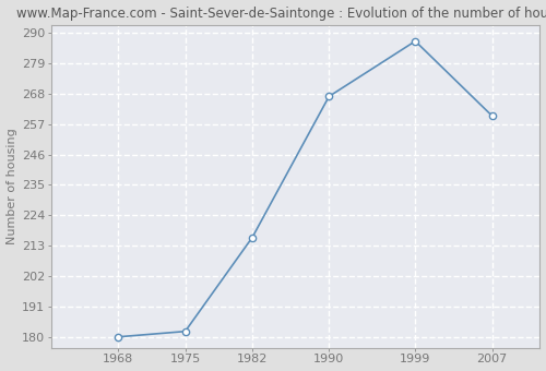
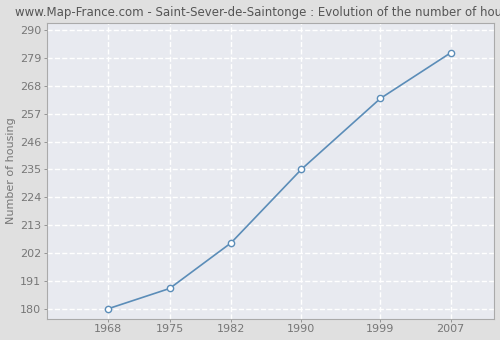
1975: 182 -> 188
1982: 216 -> 206
1990: 267 -> 235
1999: 287 -> 263
2007: 260 -> 281
